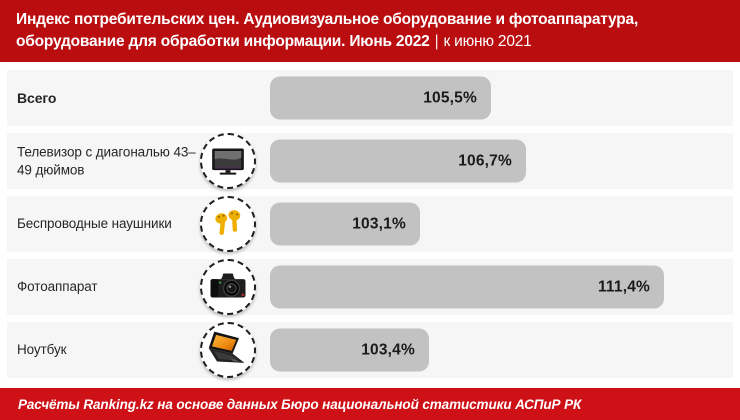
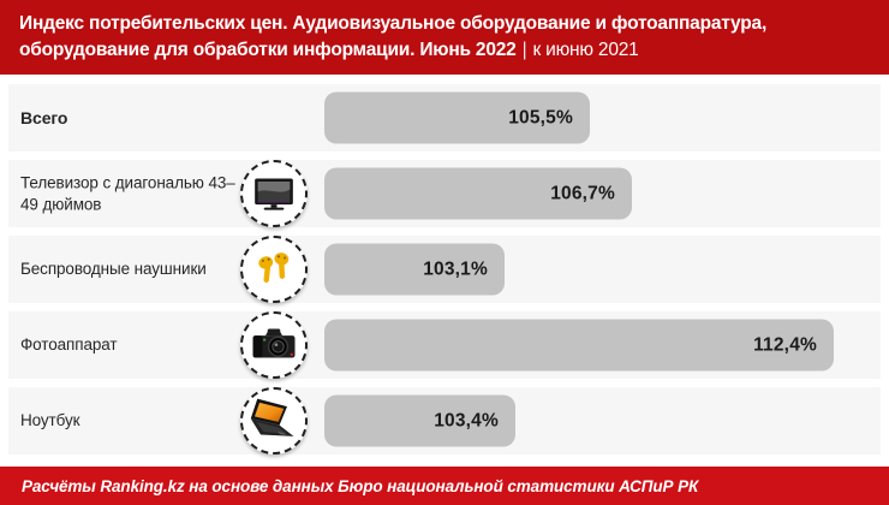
Фотоаппарат: 111,4% -> 112,4%
